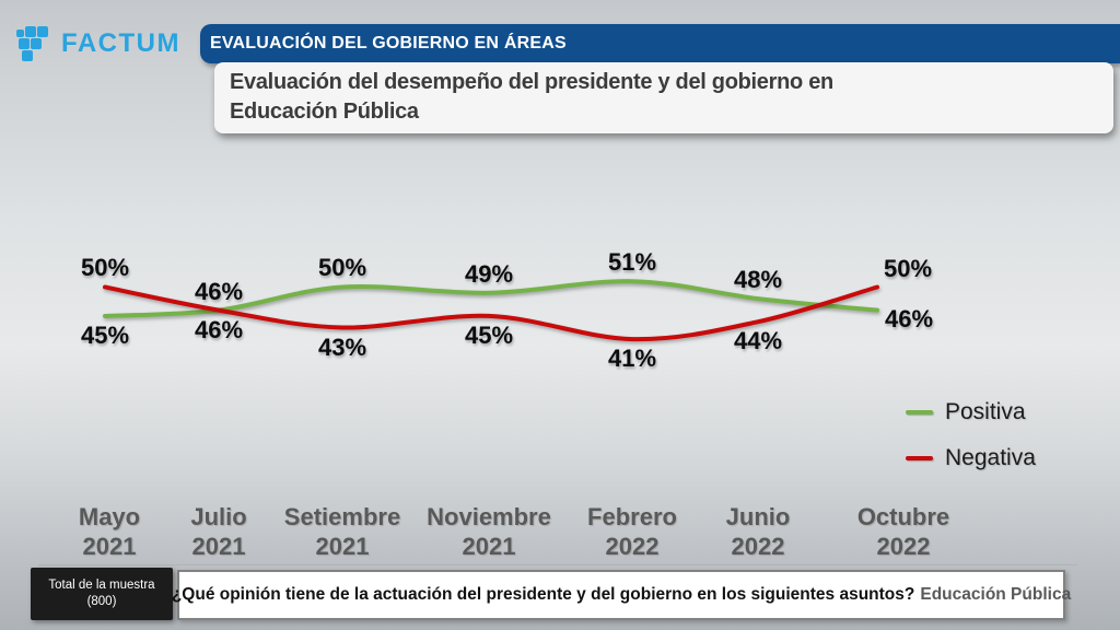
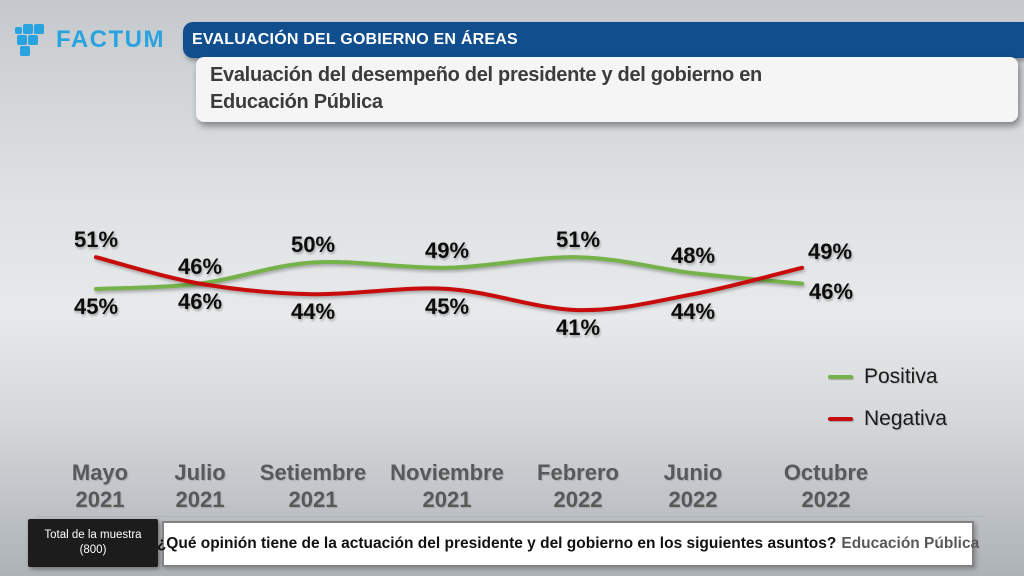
Negativa/Mayo 2021: 50% -> 51%
Negativa/Setiembre 2021: 43% -> 44%
Negativa/Octubre 2022: 50% -> 49%
